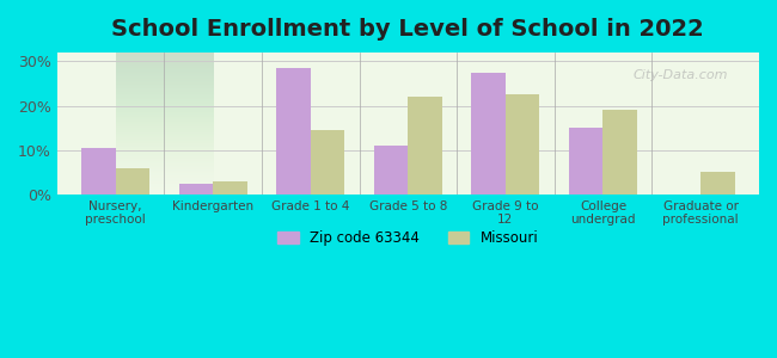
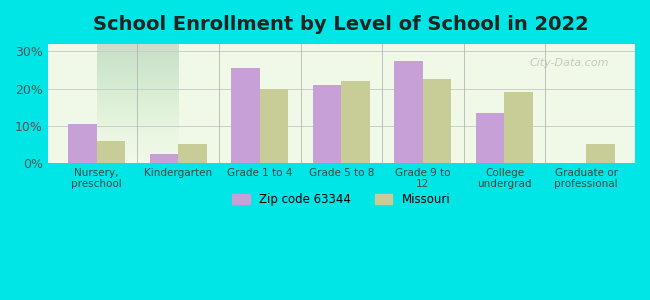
Missouri/Kindergarten: 3.0% -> 5.0%
Zip code 63344/Grade 1 to 4: 28.5% -> 25.5%
Missouri/Grade 1 to 4: 14.5% -> 20.0%
Zip code 63344/Grade 5 to 8: 11.0% -> 21.0%
Zip code 63344/College undergrad: 15.0% -> 13.5%
